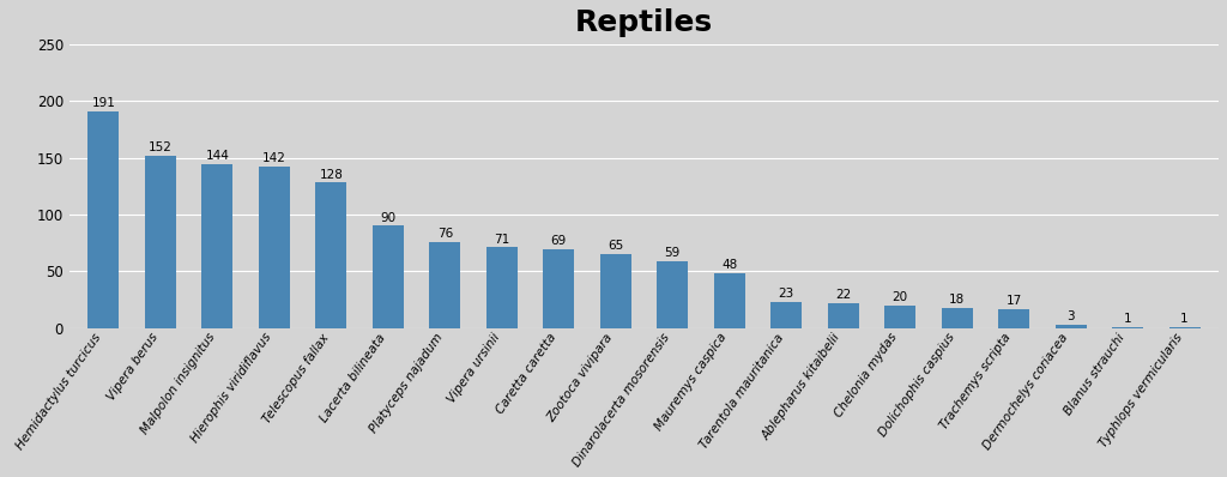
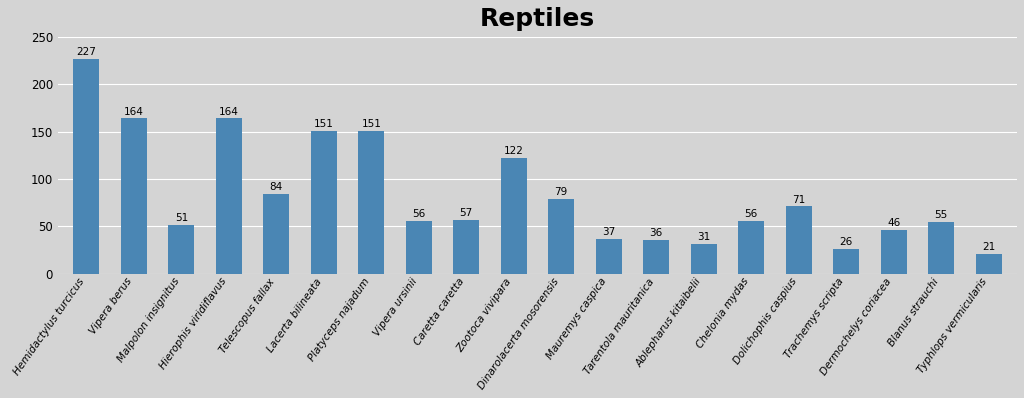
Hemidactylus turcicus: 191 -> 227
Vipera berus: 152 -> 164
Malpolon insignitus: 144 -> 51
Hierophis viridiflavus: 142 -> 164
Telescopus fallax: 128 -> 84
Lacerta bilineata: 90 -> 151
Platyceps najadum: 76 -> 151
Vipera ursinii: 71 -> 56
Caretta caretta: 69 -> 57
Zootoca vivipara: 65 -> 122
Dinarolacerta mosorensis: 59 -> 79
Mauremys caspica: 48 -> 37
Tarentola mauritanica: 23 -> 36
Ablepharus kitaibelii: 22 -> 31
Chelonia mydas: 20 -> 56
Dolichophis caspius: 18 -> 71
Trachemys scripta: 17 -> 26
Dermochelys coriacea: 3 -> 46
Blanus strauchi: 1 -> 55
Typhlops vermicularis: 1 -> 21
